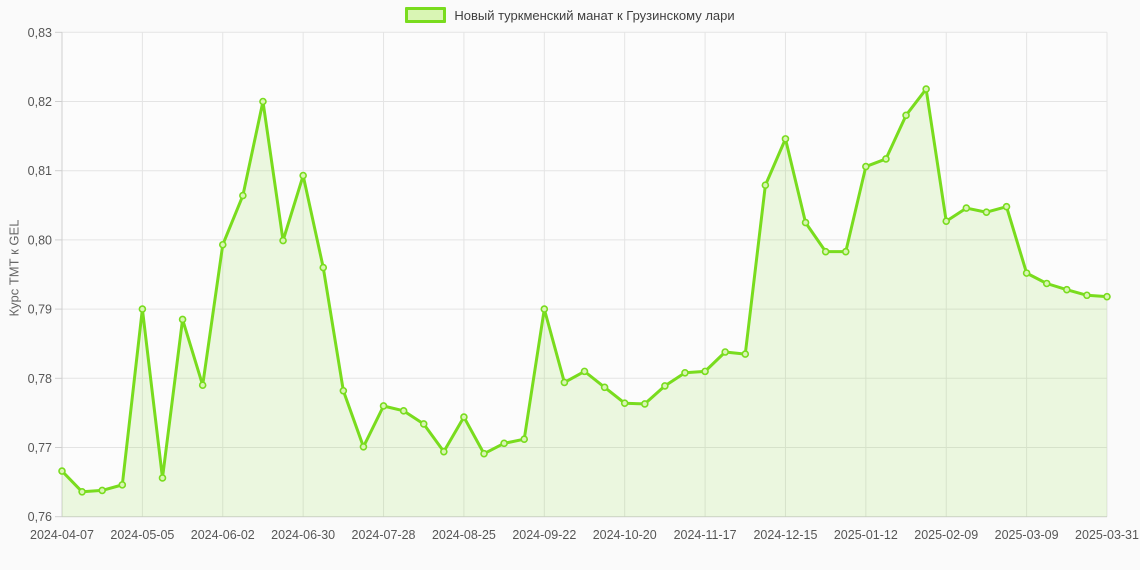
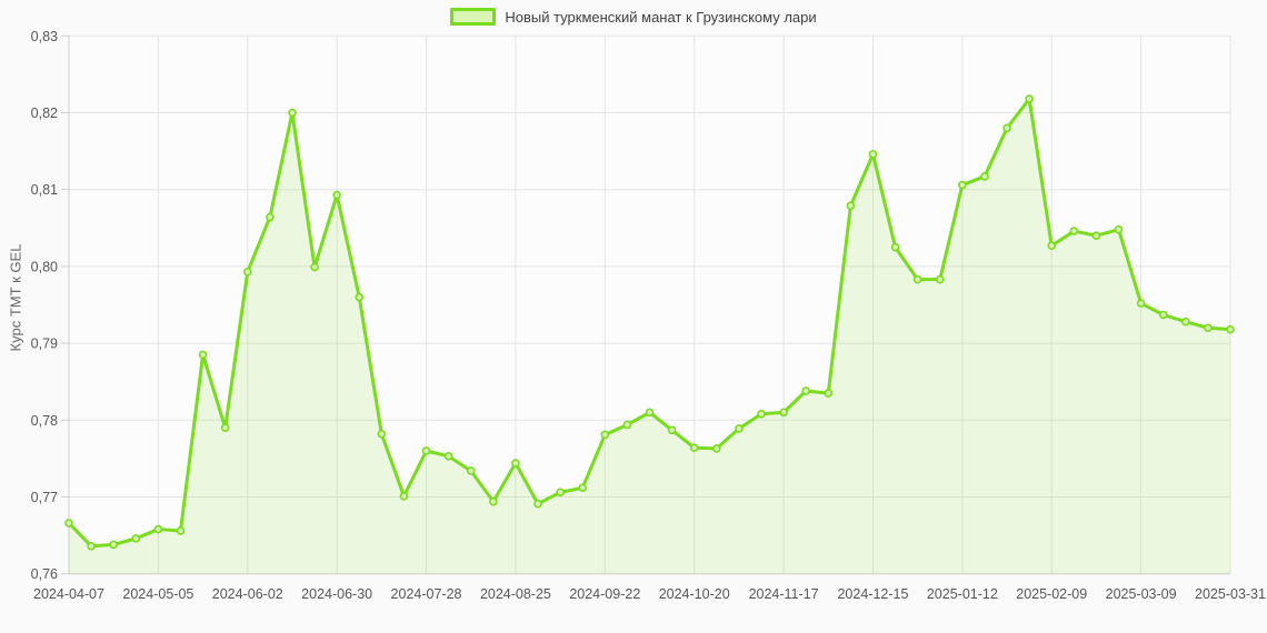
2024-05-05: 0,79 -> 0,77
2024-09-22: 0,79 -> 0,78
